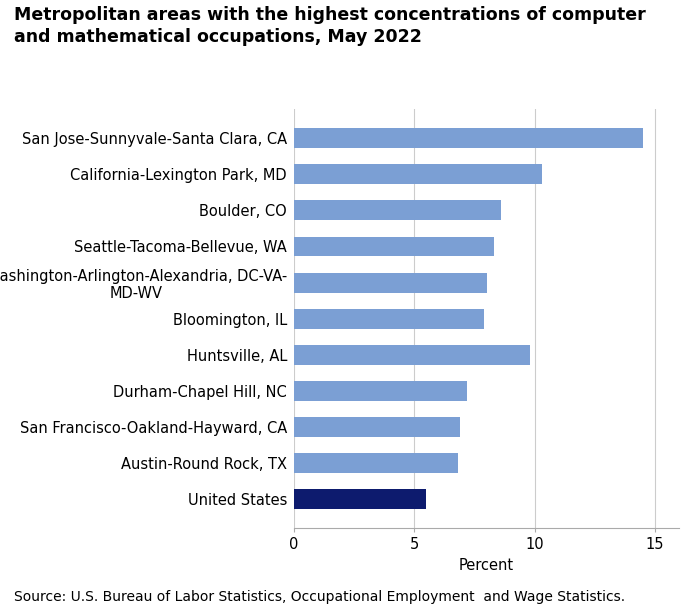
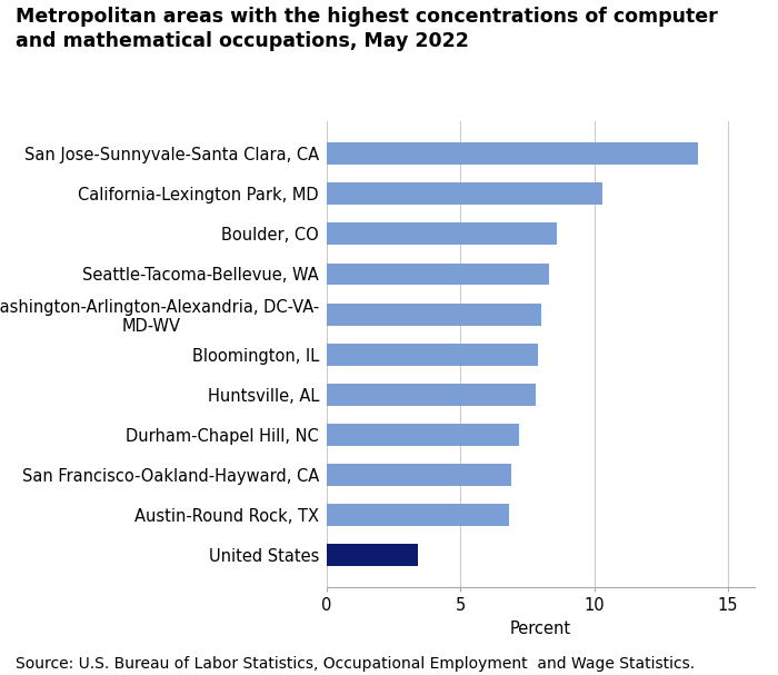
San Jose-Sunnyvale-Santa Clara, CA: 14.5 -> 13.9
Huntsville, AL: 9.8 -> 7.8
United States: 5.5 -> 3.4
